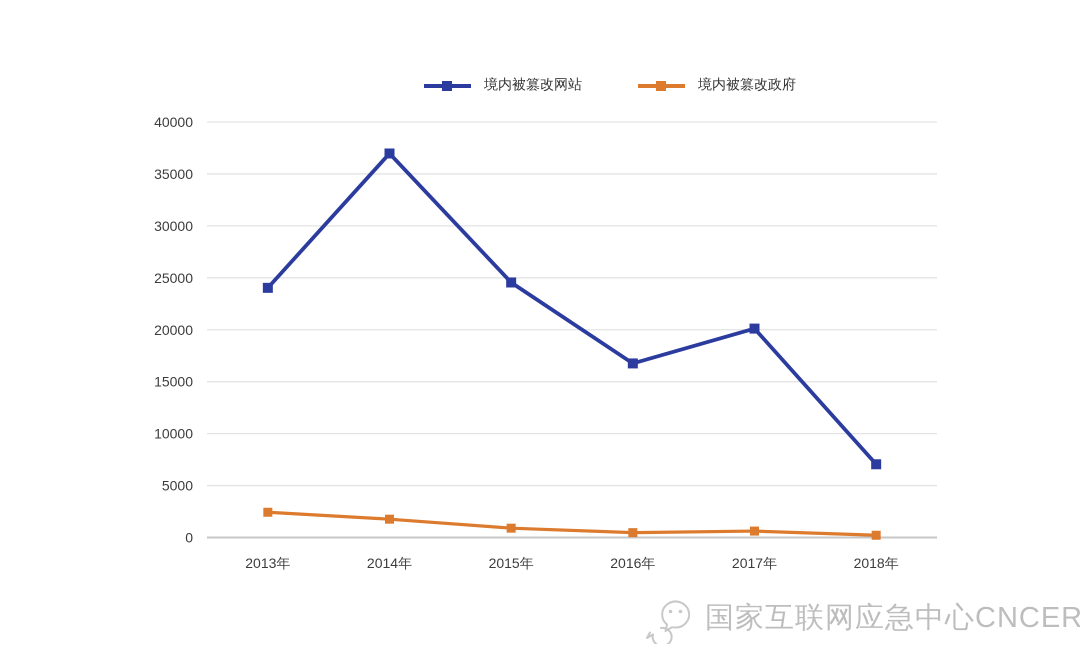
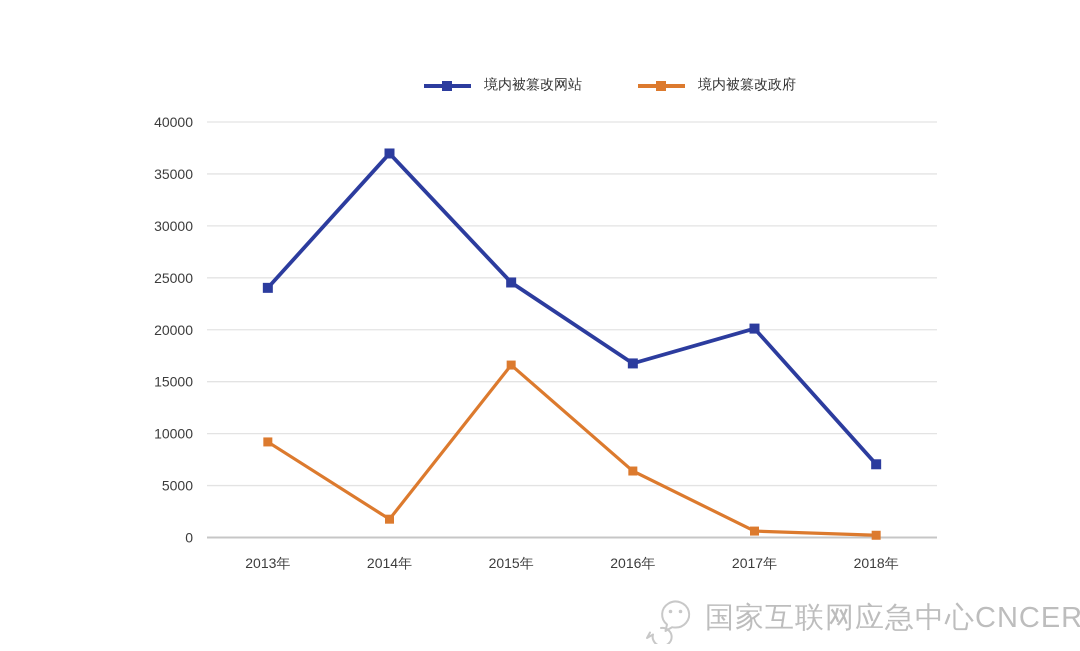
境内被篡改政府/2013年: 2400 -> 9200
境内被篡改政府/2015年: 900 -> 16600
境内被篡改政府/2016年: 500 -> 6400
